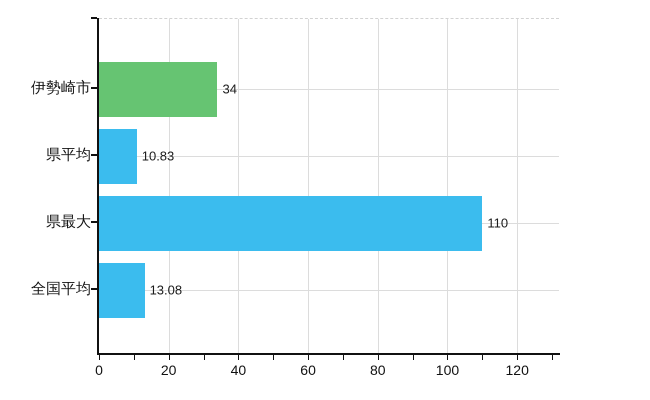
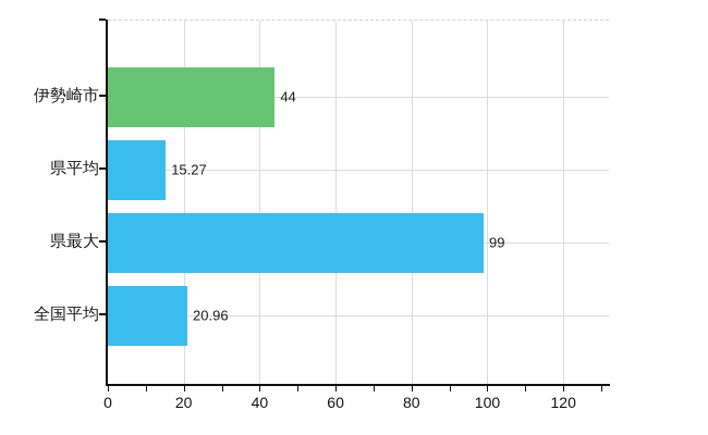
伊勢崎市: 34 -> 44
県平均: 10.83 -> 15.27
県最大: 110 -> 99
全国平均: 13.08 -> 20.96
